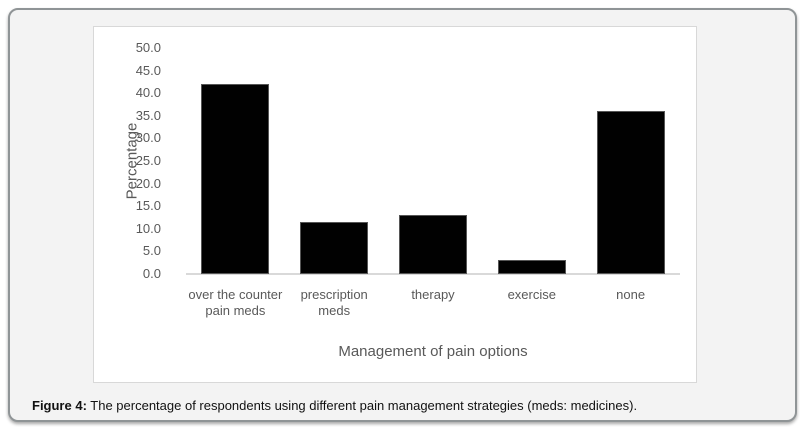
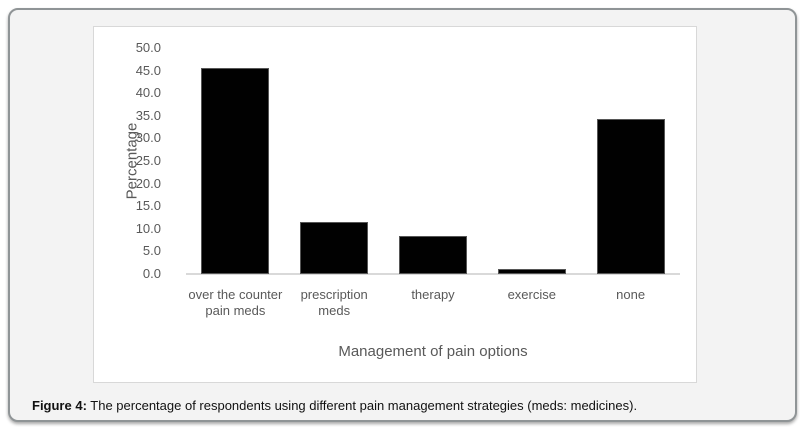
over the counter pain meds: 42 -> 46
therapy: 13 -> 8
exercise: 3 -> 1
none: 36 -> 34
